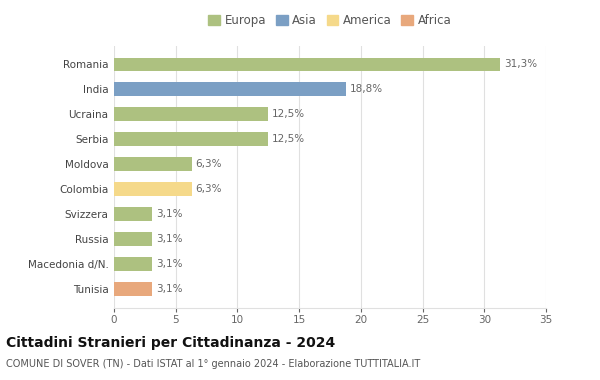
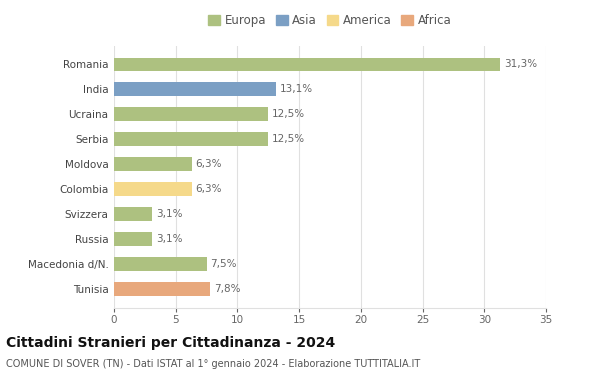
India: 18,8% -> 13,1%
Macedonia d/N.: 3,1% -> 7,5%
Tunisia: 3,1% -> 7,8%
